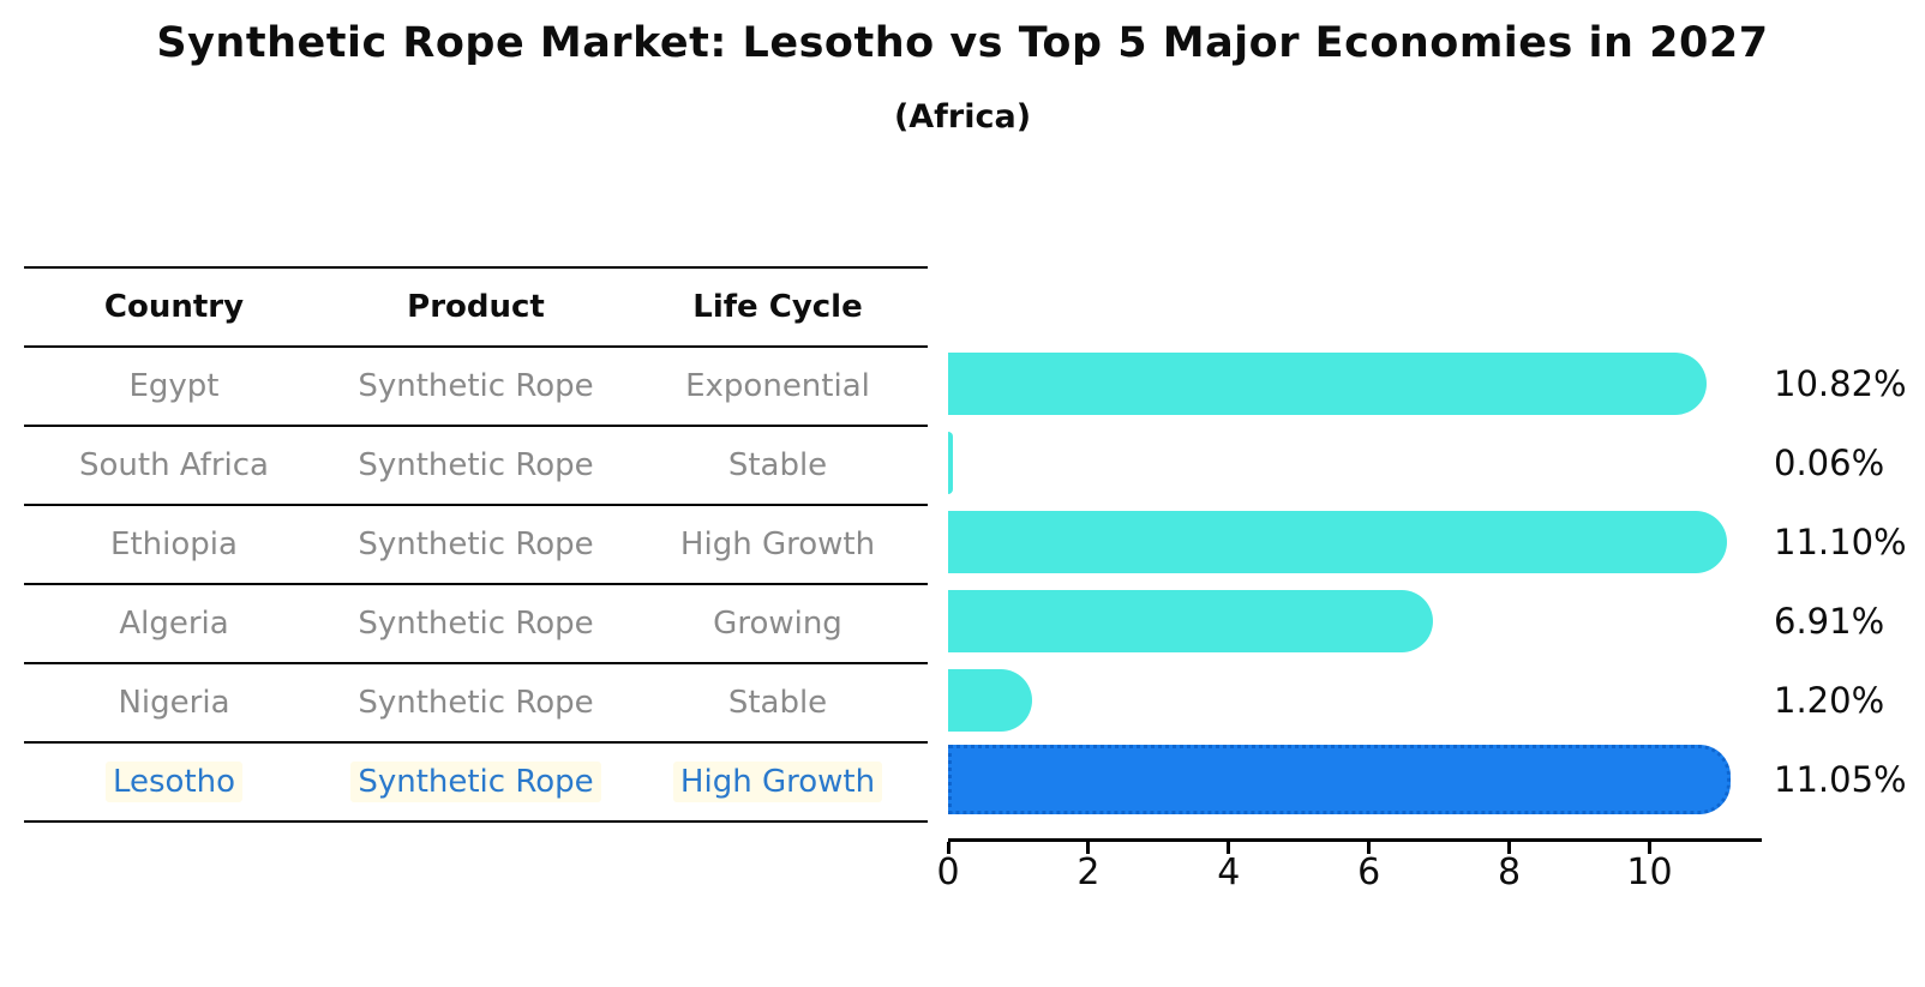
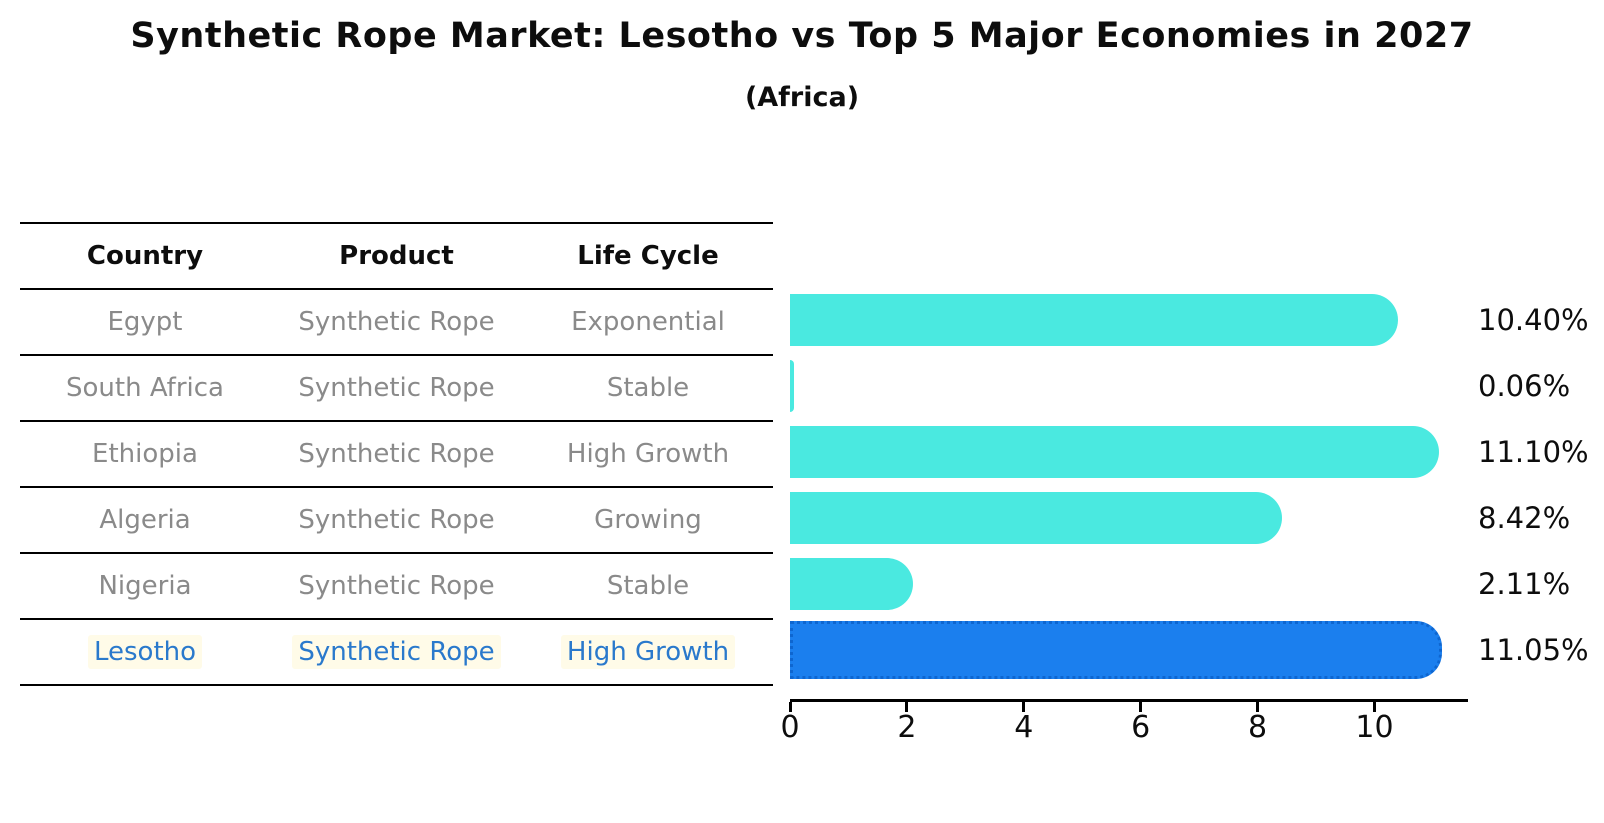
Egypt: 10.82% -> 10.40%
Algeria: 6.91% -> 8.42%
Nigeria: 1.20% -> 2.11%
